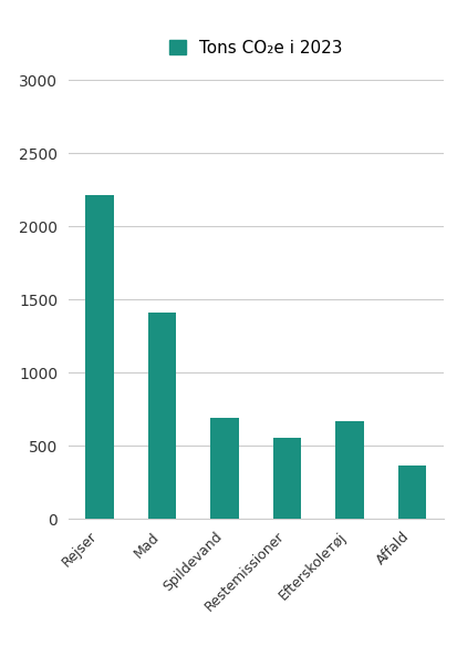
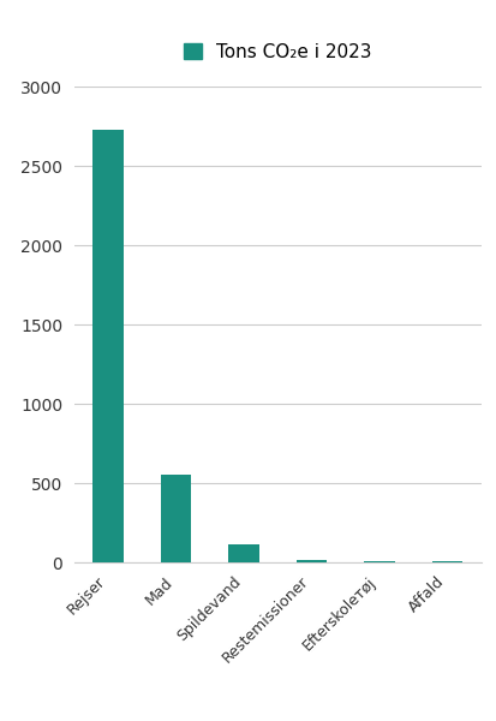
Rejser: 2210 -> 2730
Mad: 1410 -> 560
Spildevand: 690 -> 120
Restemissioner: 550 -> 20
Efterskolетøj: 670 -> 10
Affald: 360 -> 0
